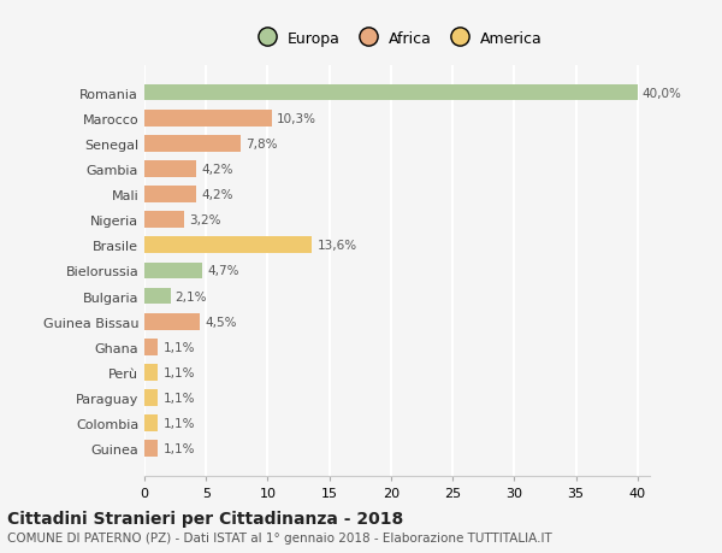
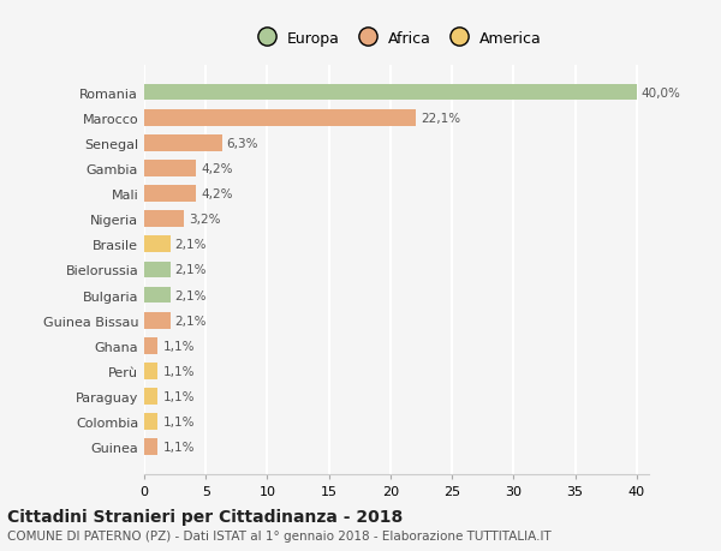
Marocco: 10,3% -> 22,1%
Senegal: 7,8% -> 6,3%
Brasile: 13,6% -> 2,1%
Bielorussia: 4,7% -> 2,1%
Guinea Bissau: 4,5% -> 2,1%
